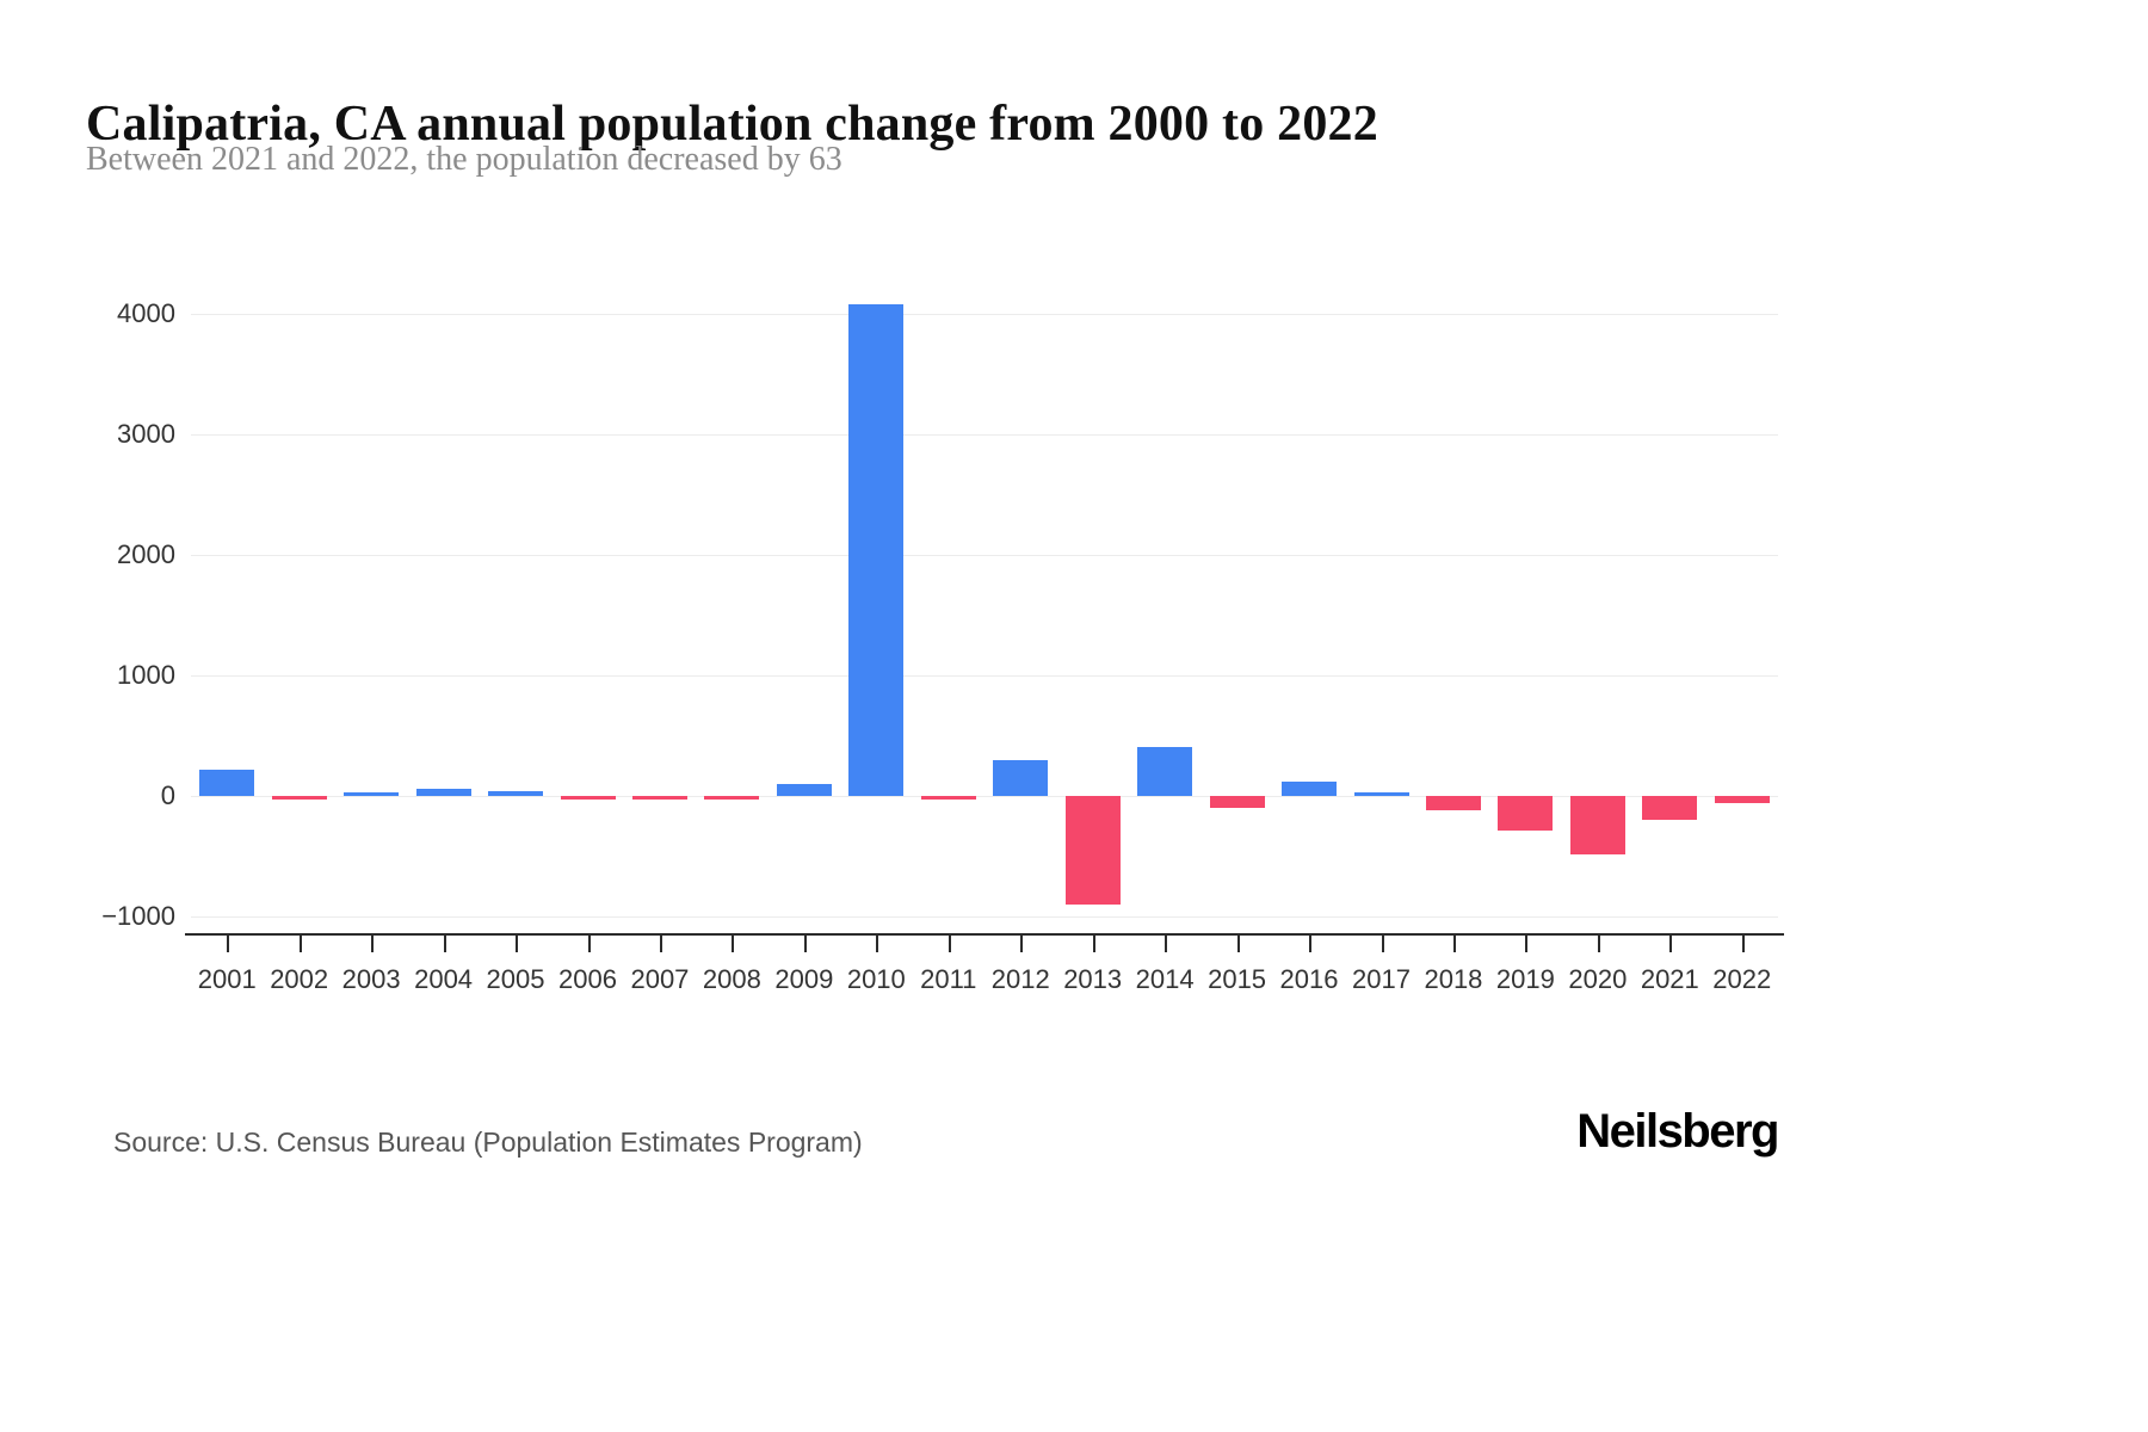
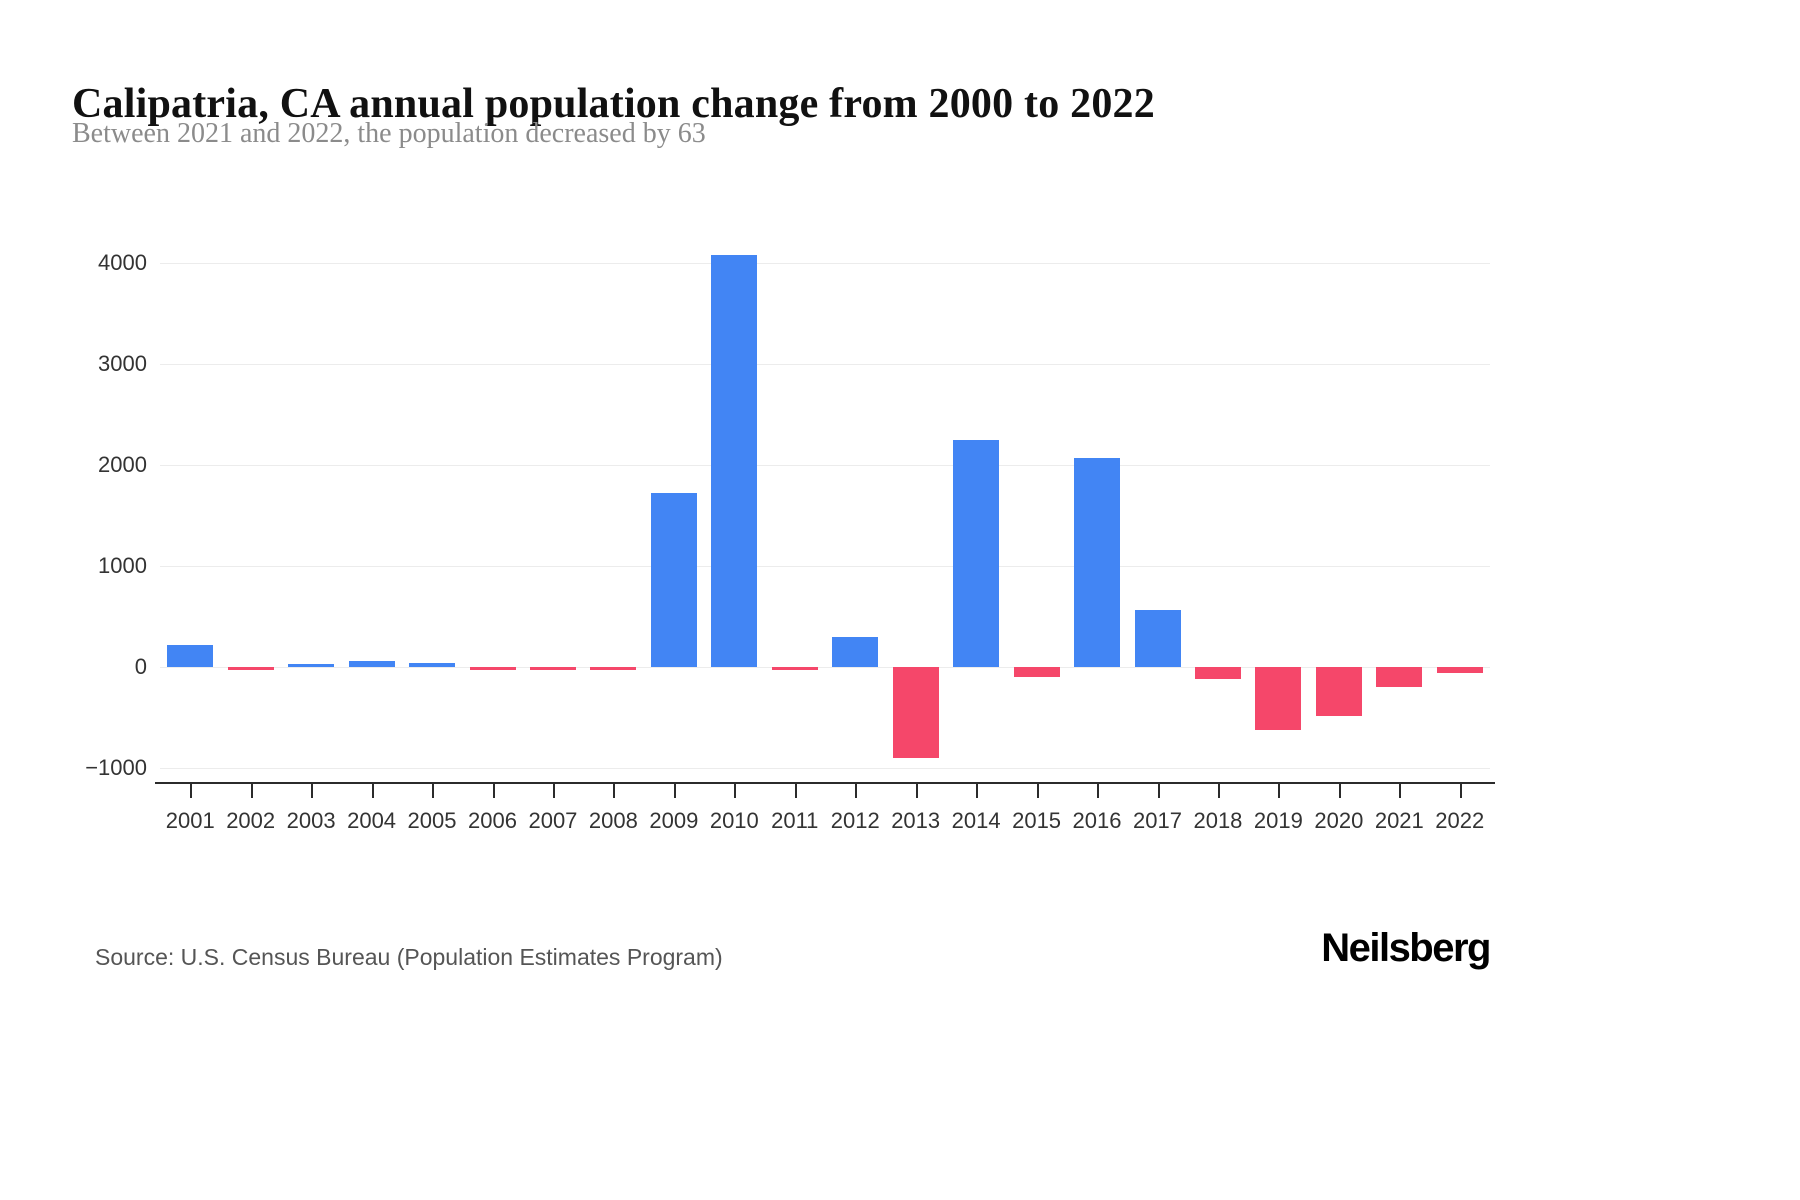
2009: 100 -> 1720
2014: 410 -> 2250
2016: 120 -> 2070
2017: 20 -> 560
2019: -290 -> -620
